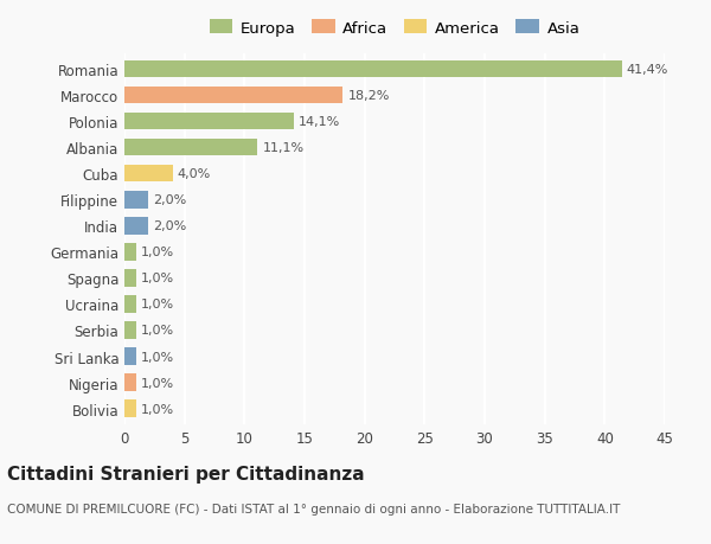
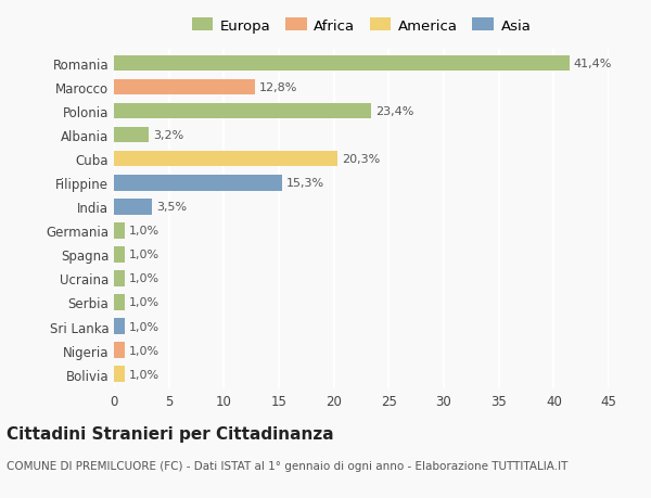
Marocco: 18,2% -> 12,8%
Polonia: 14,1% -> 23,4%
Albania: 11,1% -> 3,2%
Cuba: 4,0% -> 20,3%
Filippine: 2,0% -> 15,3%
India: 2,0% -> 3,5%
